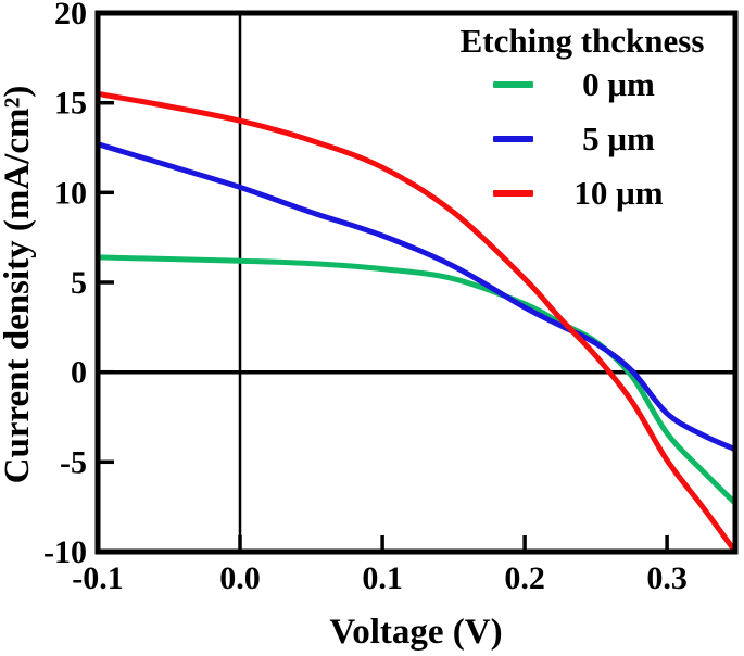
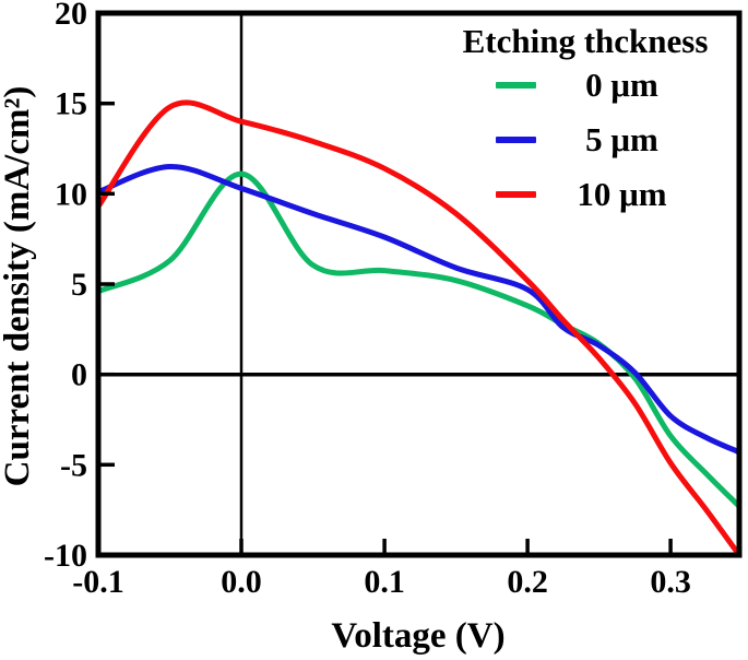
0 μm/-0.1: 6.4 -> 4.6
5 μm/-0.1: 12.7 -> 10.1
10 μm/-0.1: 15.5 -> 9.3
0 μm/0.0: 6.2 -> 11.1
5 μm/0.2: 3.6 -> 4.7
